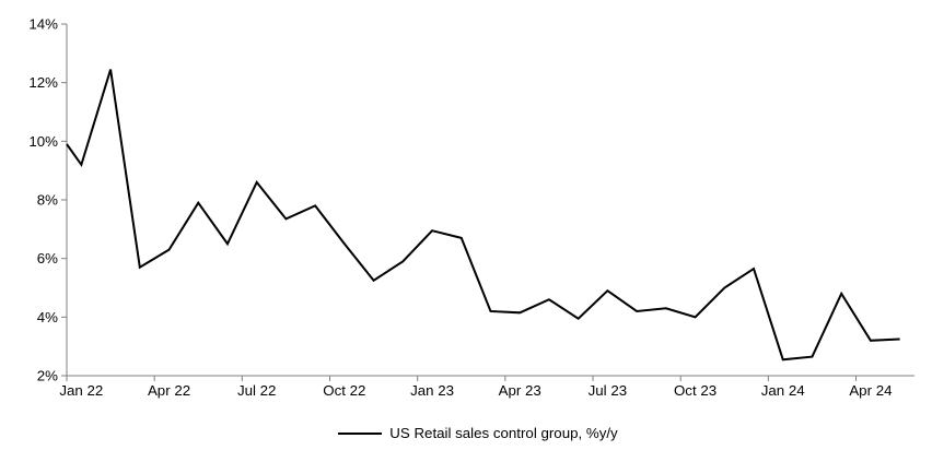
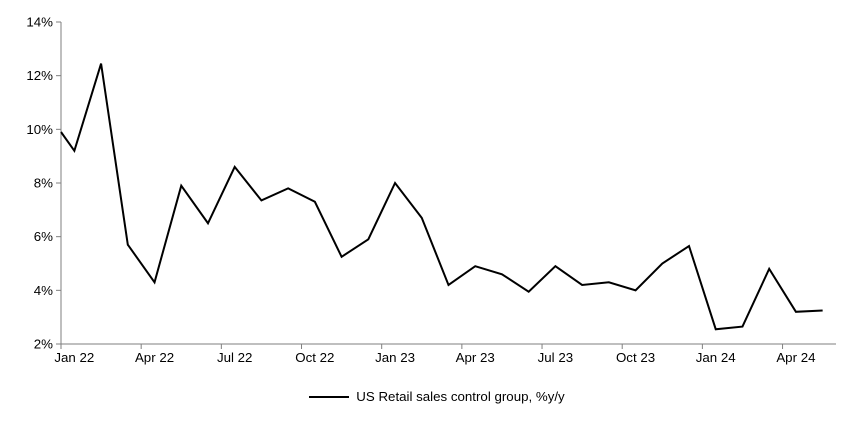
Apr 22: 6.3% -> 4.3%
Oct 22: 6.5% -> 7.3%
Jan 23: 7.0% -> 8.0%
Apr 23: 4.2% -> 4.9%
